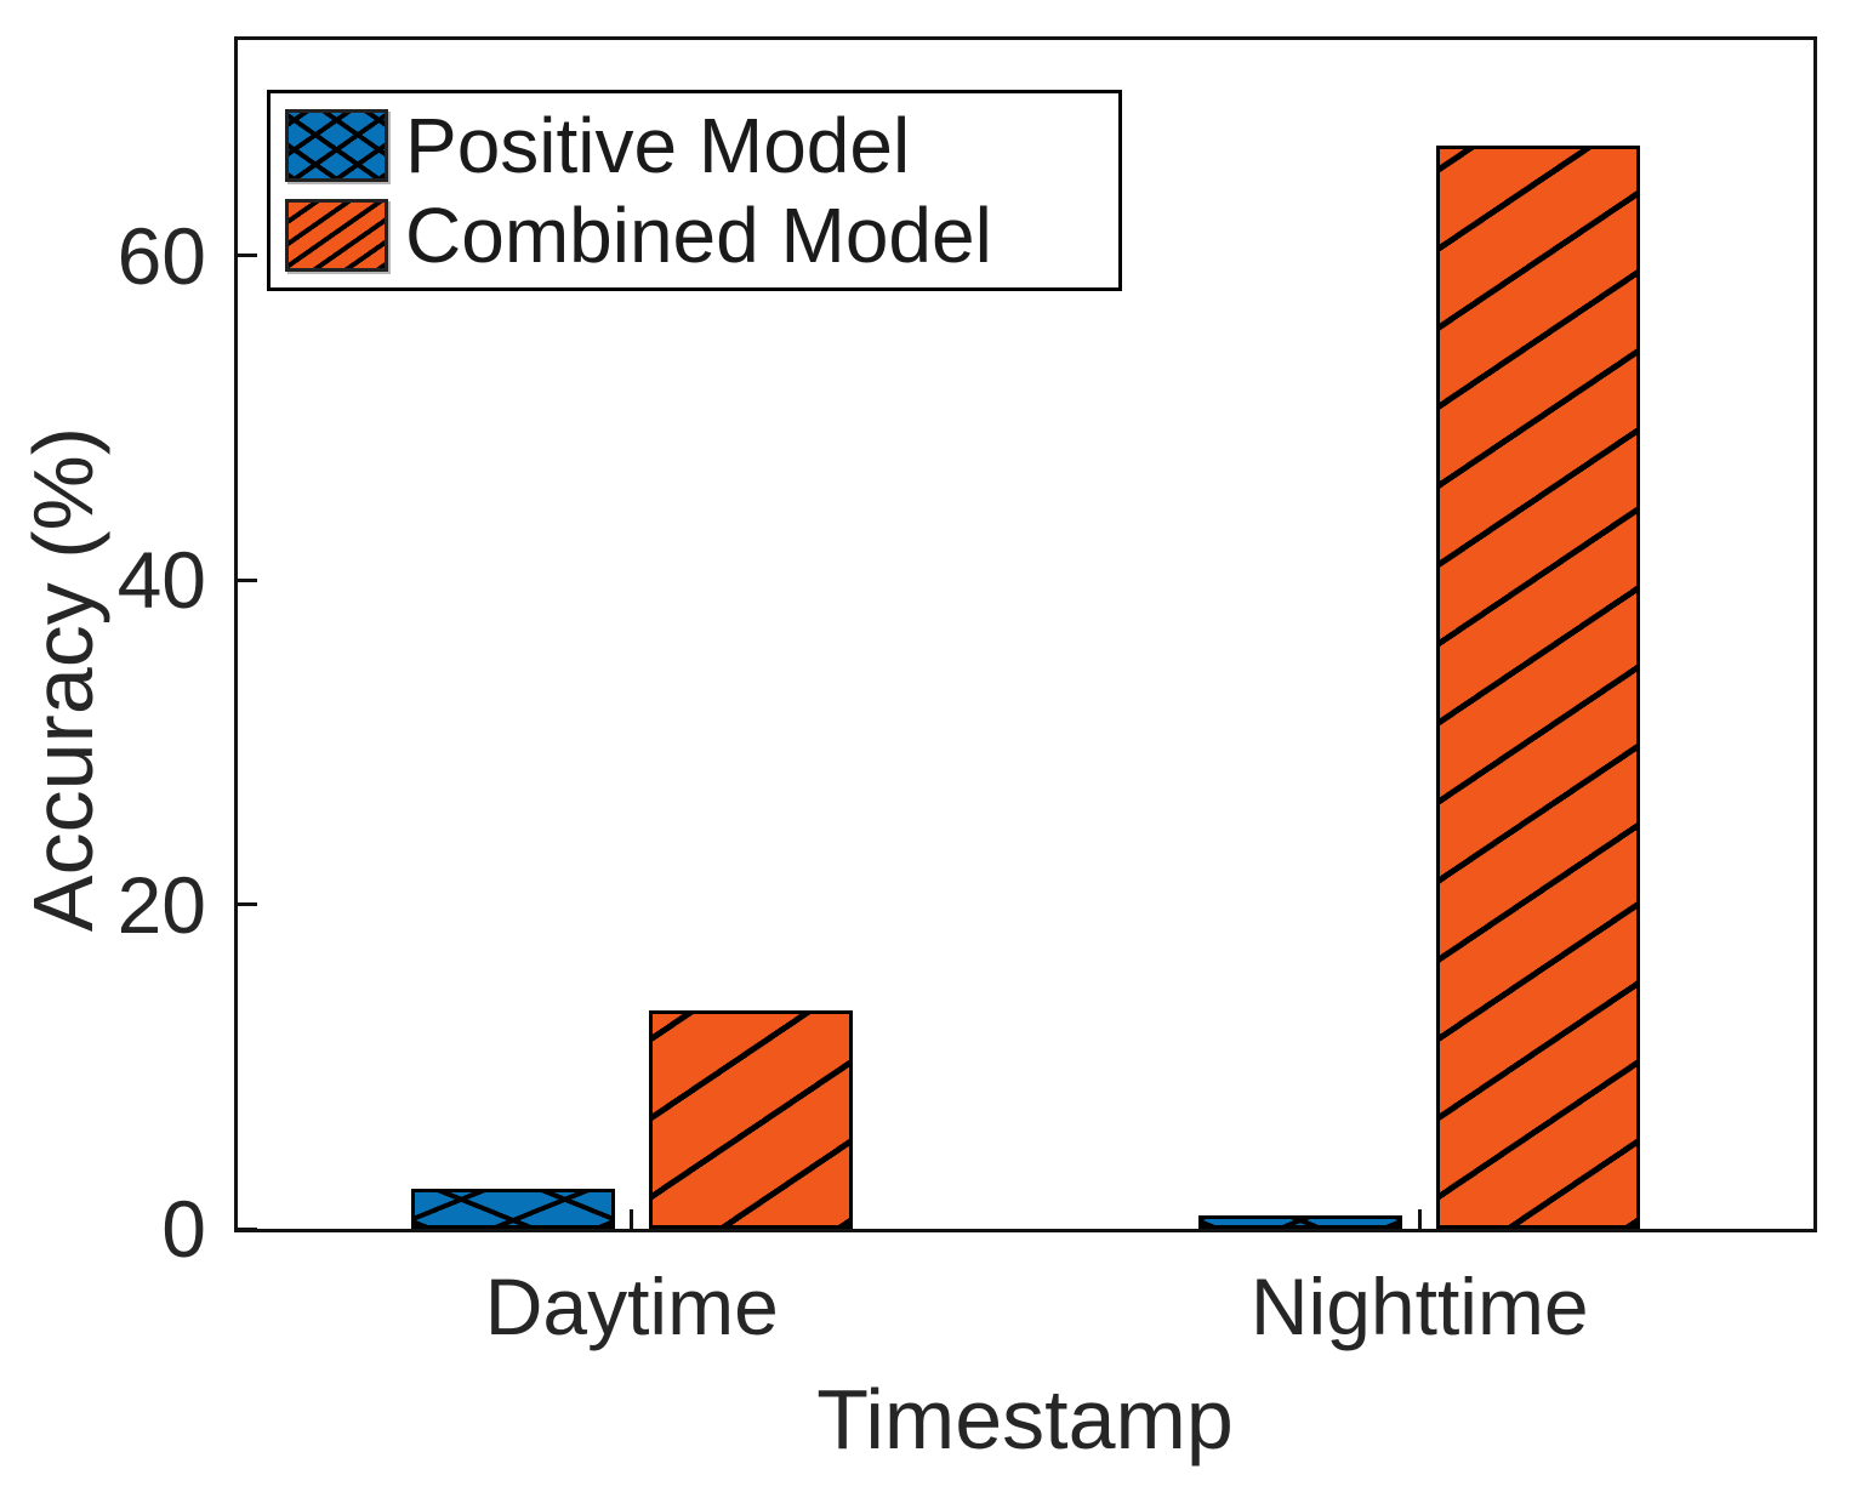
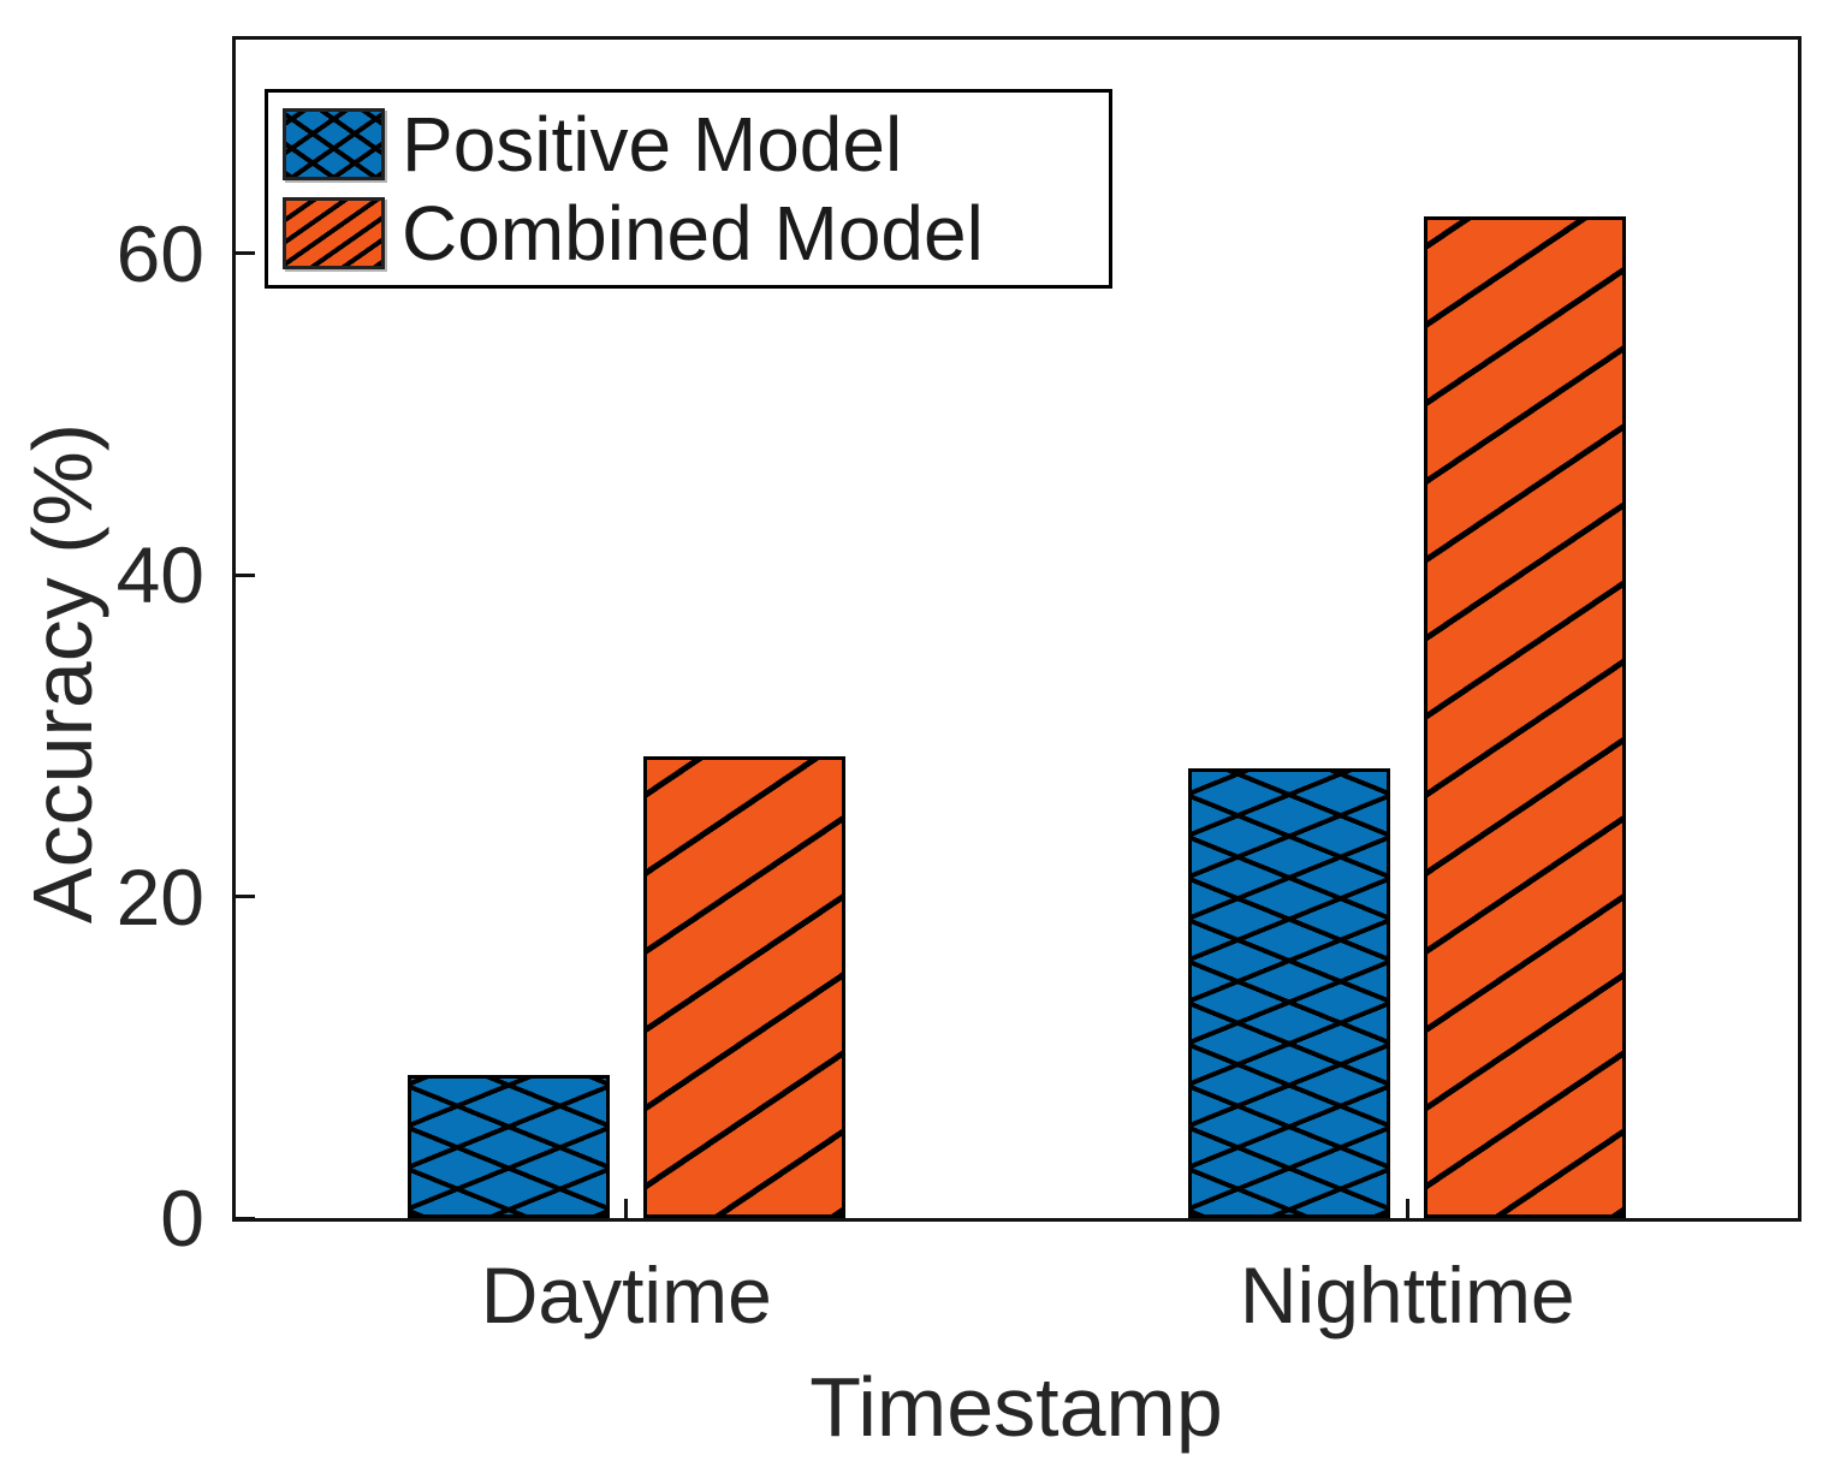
Positive Model/Daytime: 2.5 -> 8.9
Combined Model/Daytime: 13.5 -> 28.7
Positive Model/Nighttime: 0.8 -> 28.0
Combined Model/Nighttime: 66.8 -> 62.3
